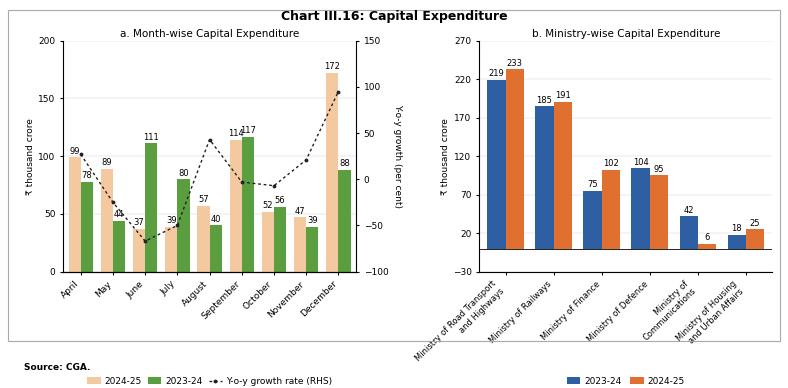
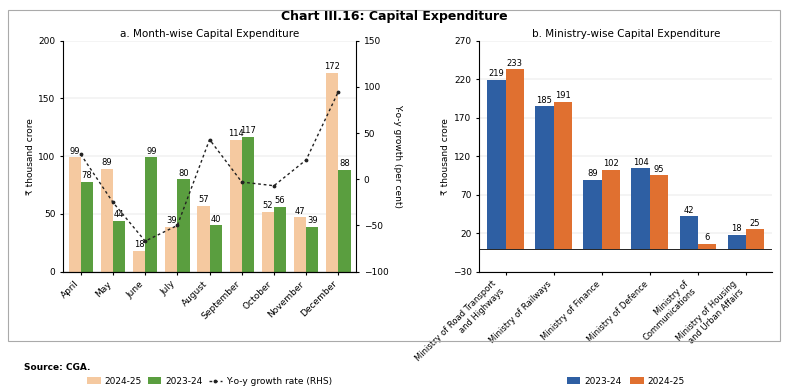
a. Month-wise Capital Expenditure/2024-25/June: 37 -> 18
a. Month-wise Capital Expenditure/2023-24/June: 111 -> 99
b. Ministry-wise Capital Expenditure/2023-24/Ministry of Finance: 75 -> 89
